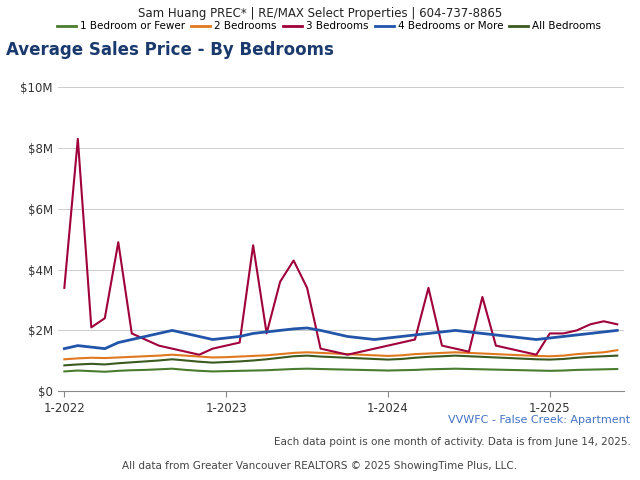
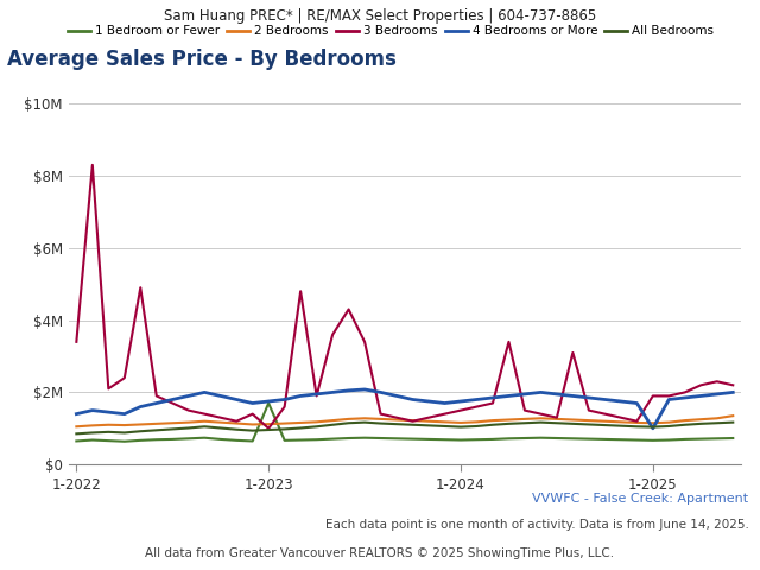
1 Bedroom or Fewer/1-2023: $0.66M -> $1.70M
3 Bedrooms/1-2023: $1.5M -> $1.0M
4 Bedrooms or More/1-2025: $1.75M -> $1.00M
